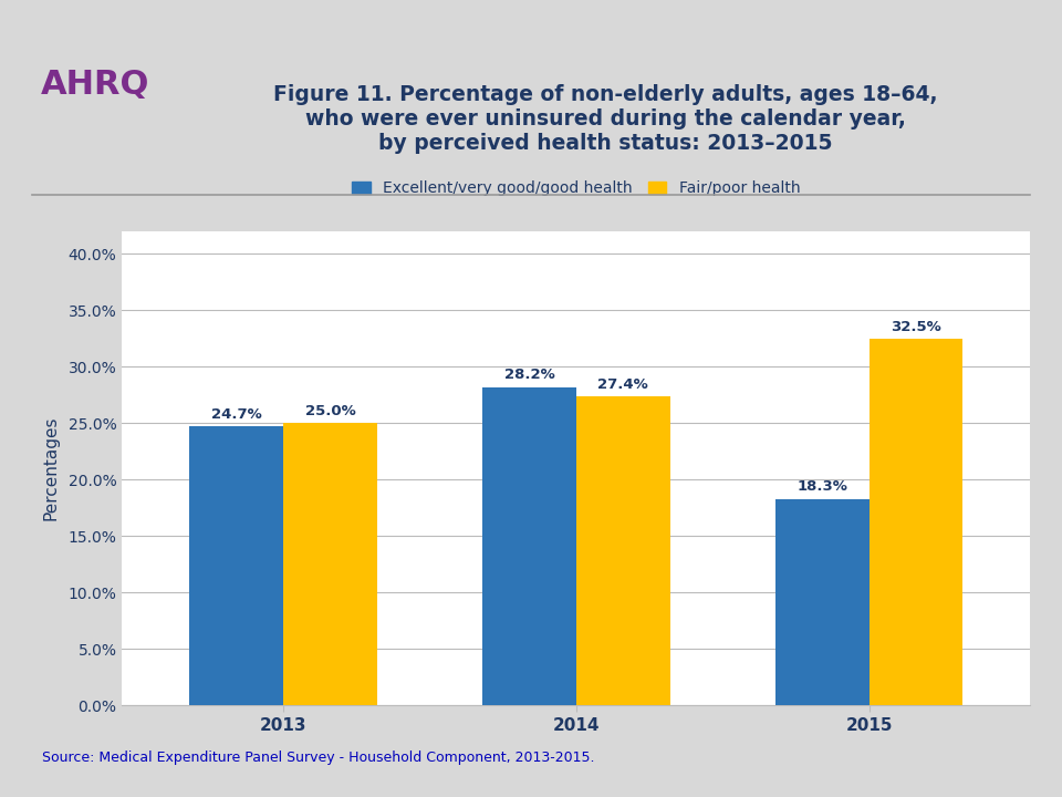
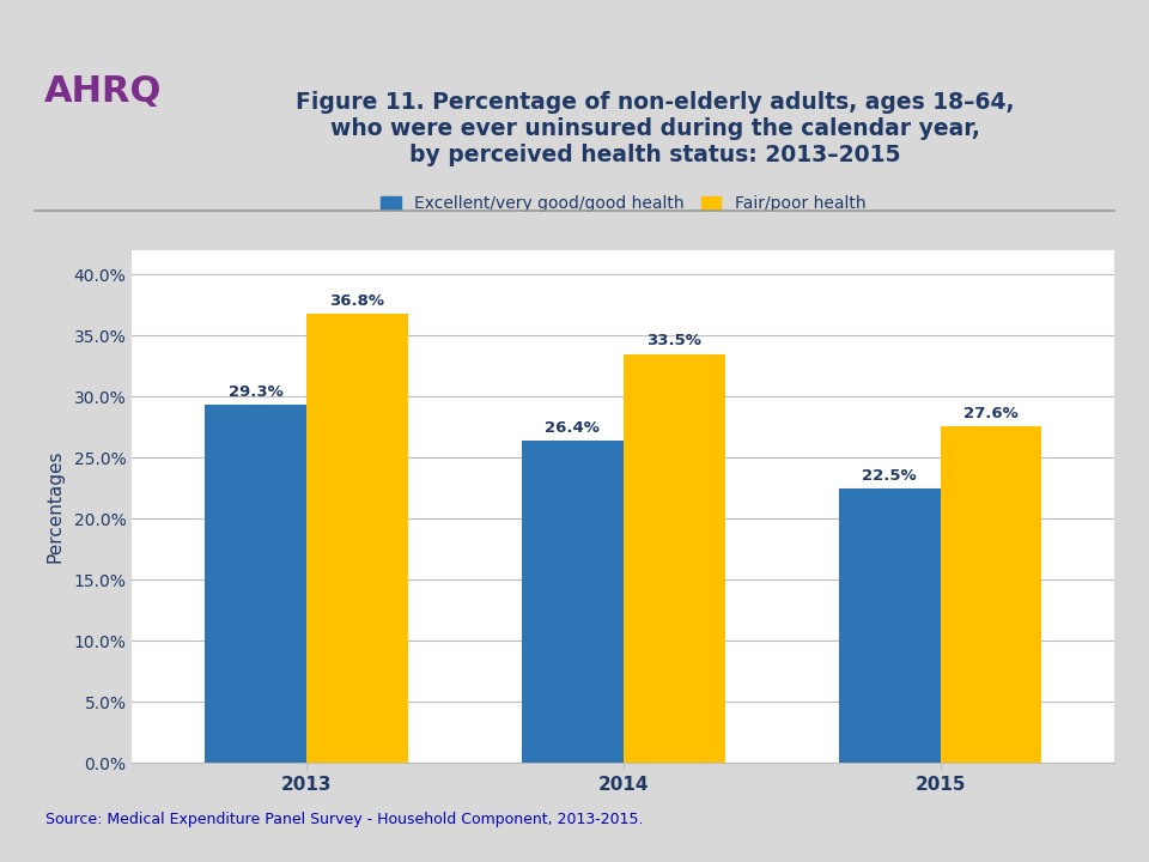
Excellent/very good/good health/2013: 24.7% -> 29.3%
Fair/poor health/2013: 25.0% -> 36.8%
Excellent/very good/good health/2014: 28.2% -> 26.4%
Fair/poor health/2014: 27.4% -> 33.5%
Excellent/very good/good health/2015: 18.3% -> 22.5%
Fair/poor health/2015: 32.5% -> 27.6%
